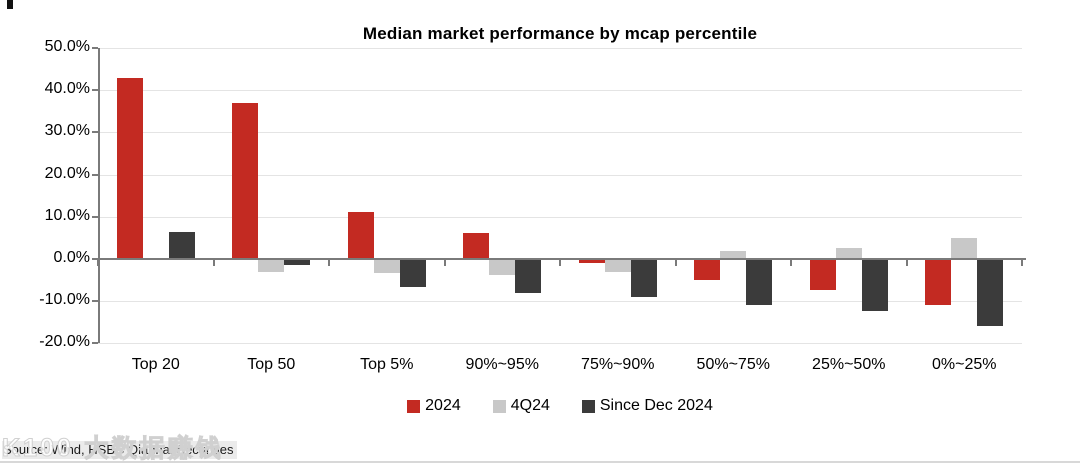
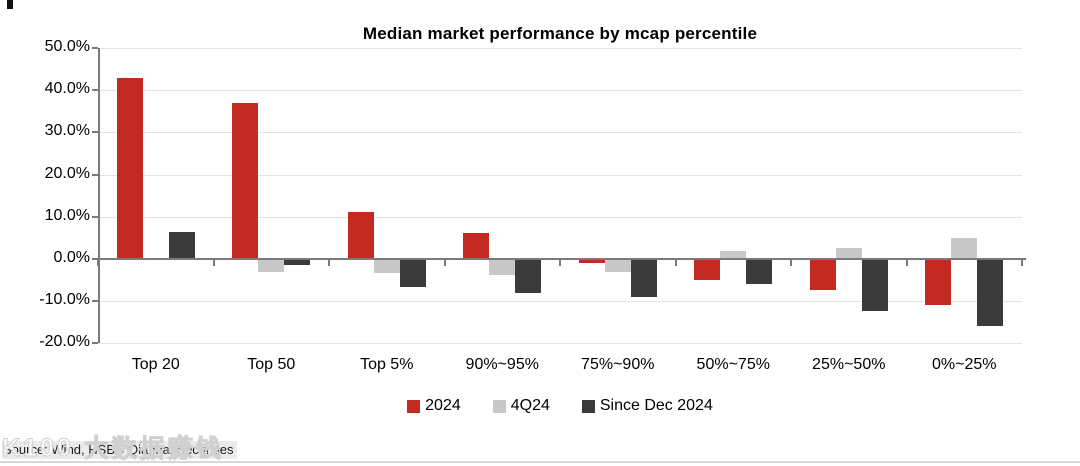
Since Dec 2024/50%~75%: -11% -> -6%
